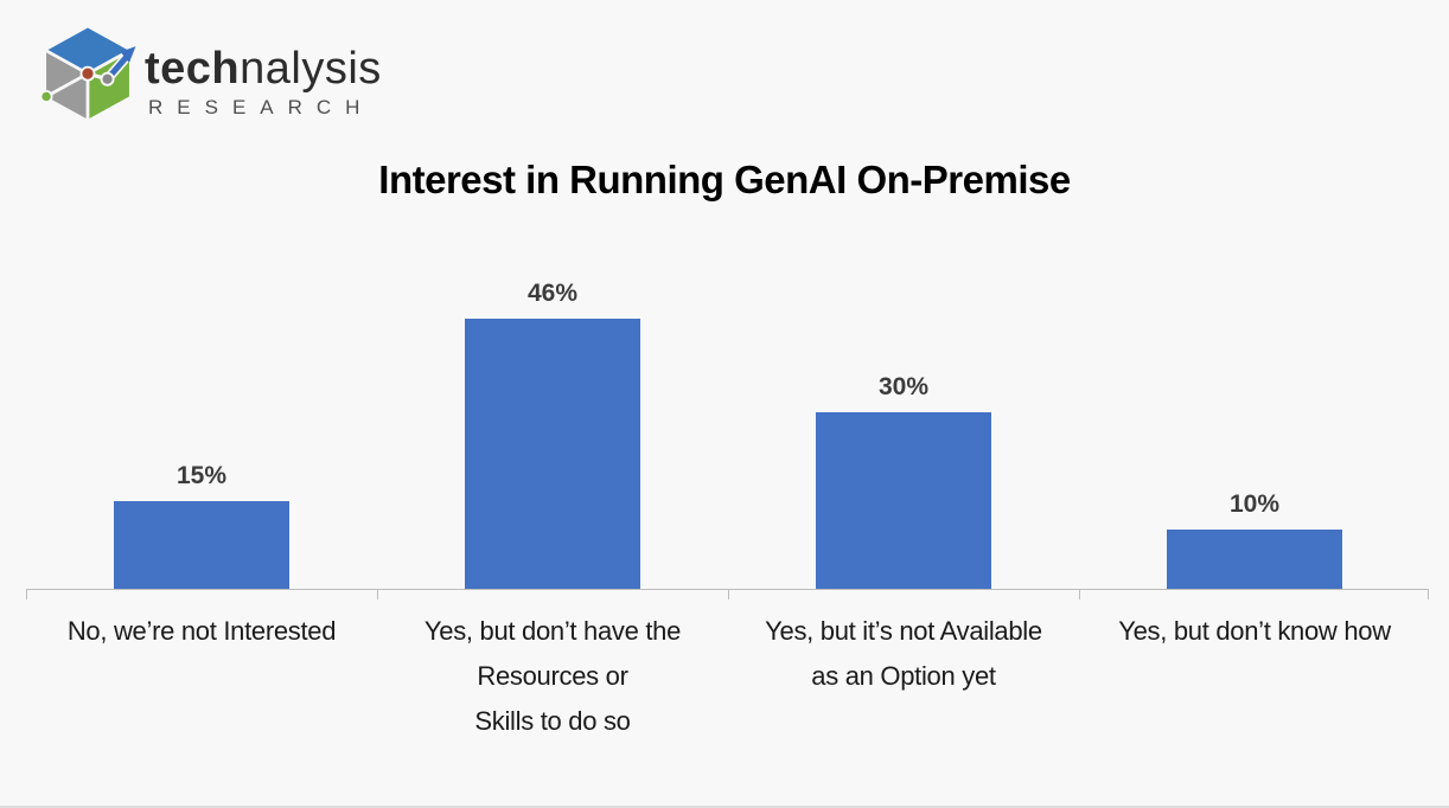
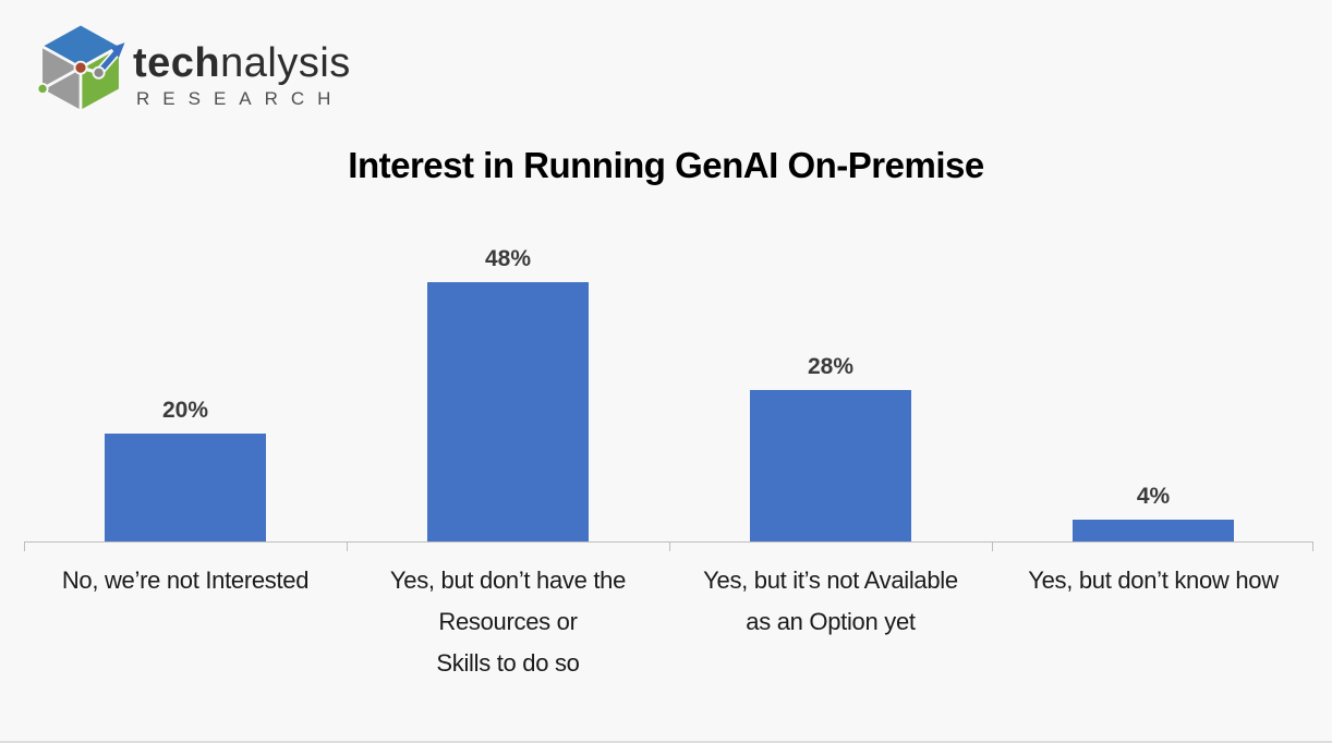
No, we’re not Interested: 15% -> 20%
Yes, but don’t have the Resources or Skills to do so: 46% -> 48%
Yes, but it’s not Available as an Option yet: 30% -> 28%
Yes, but don’t know how: 10% -> 4%
